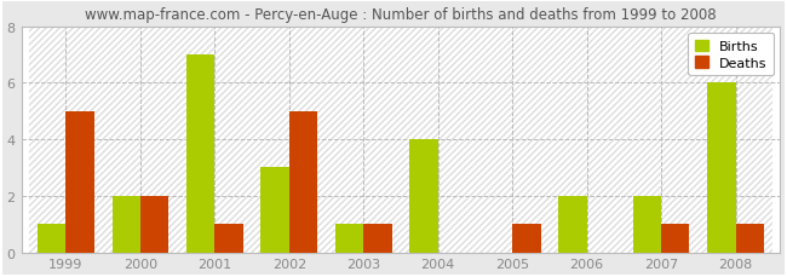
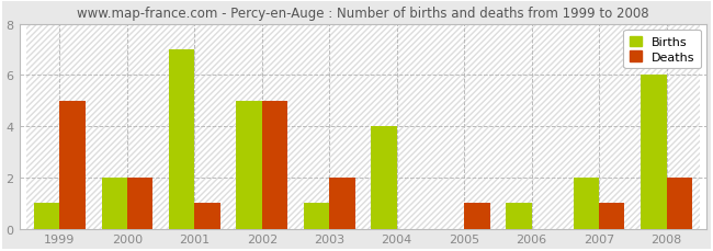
Births/2002: 3 -> 5
Deaths/2003: 1 -> 2
Births/2006: 2 -> 1
Deaths/2008: 1 -> 2
